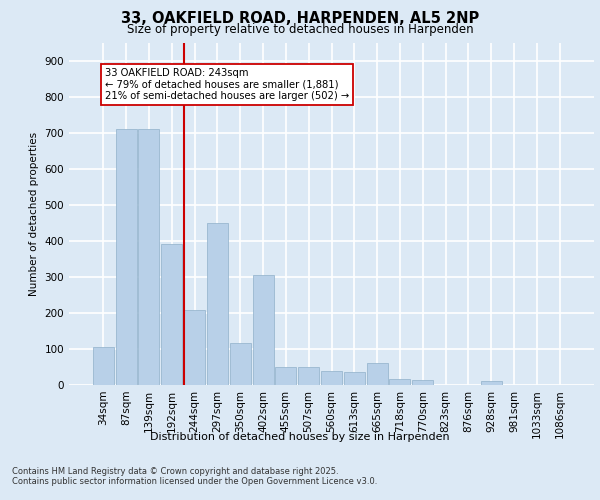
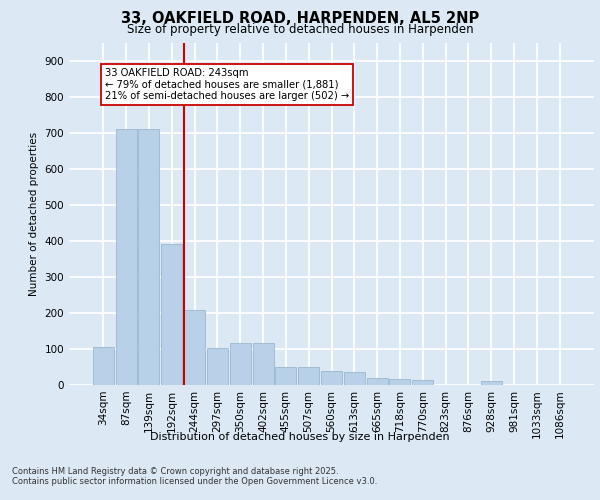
297sqm: 450 -> 103
402sqm: 305 -> 117
665sqm: 60 -> 20
